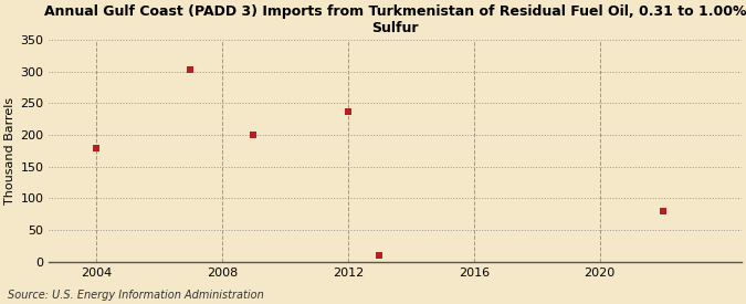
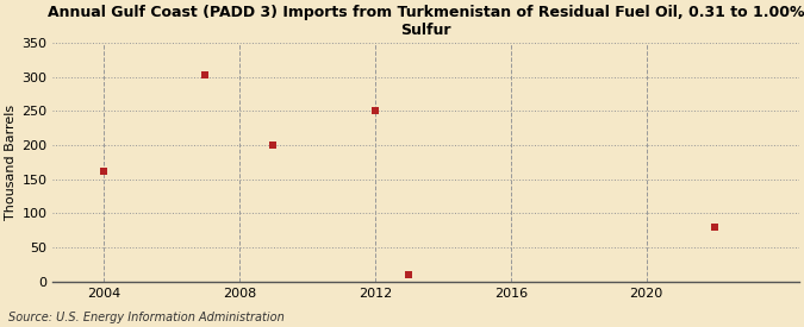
2004: 180 -> 162
2012: 236 -> 250
